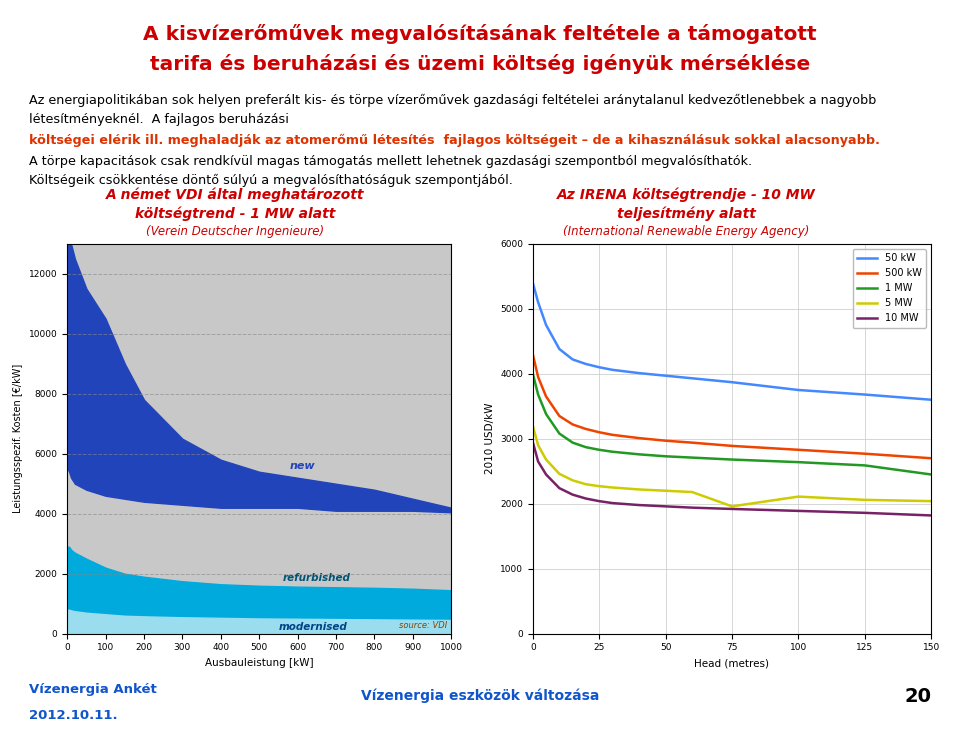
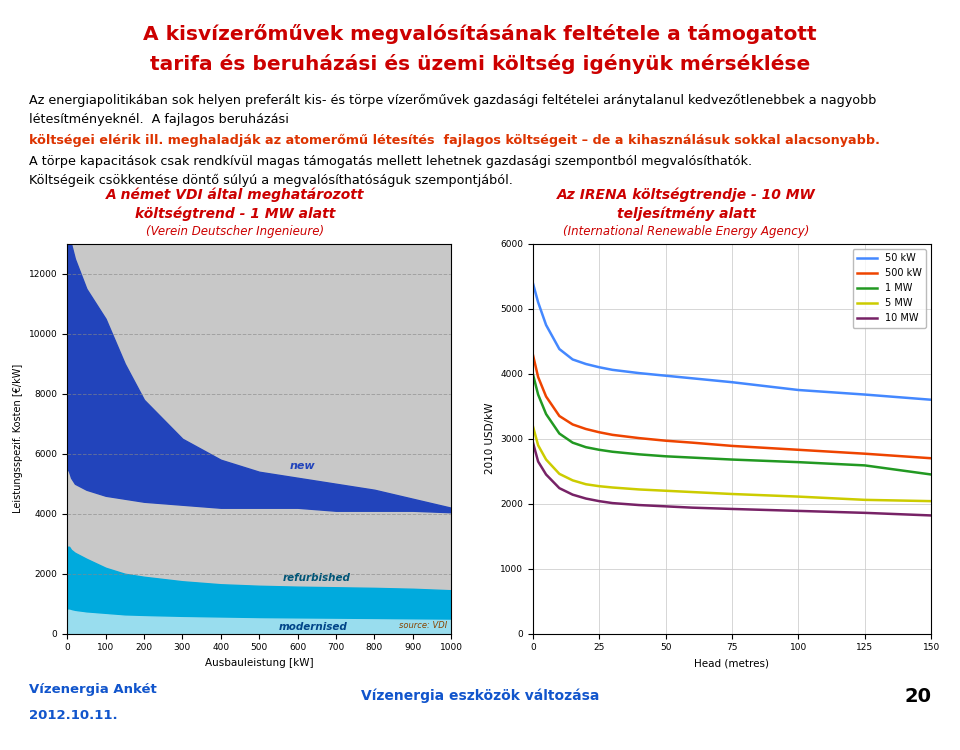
5 MW/75: 1960 -> 2150
